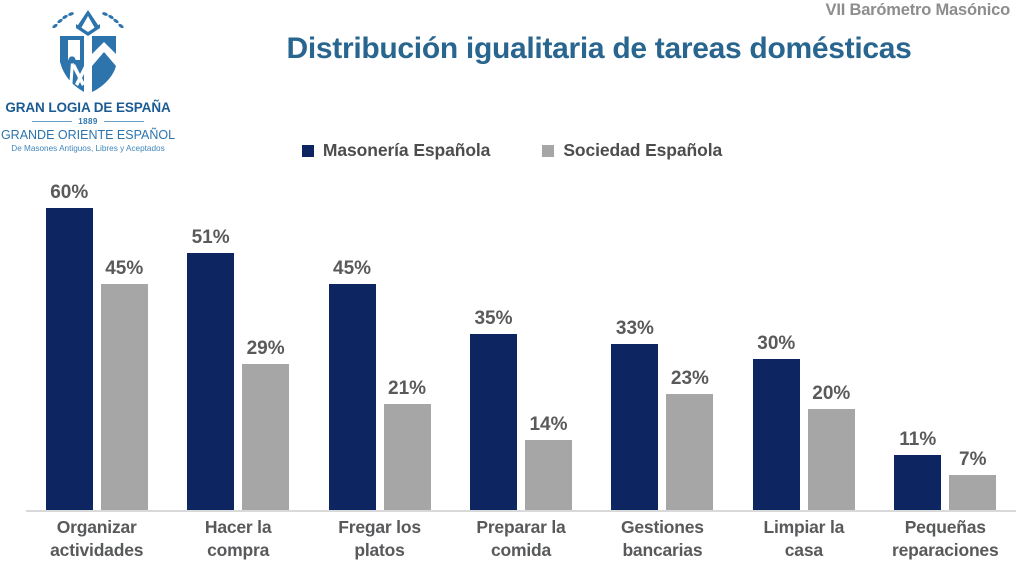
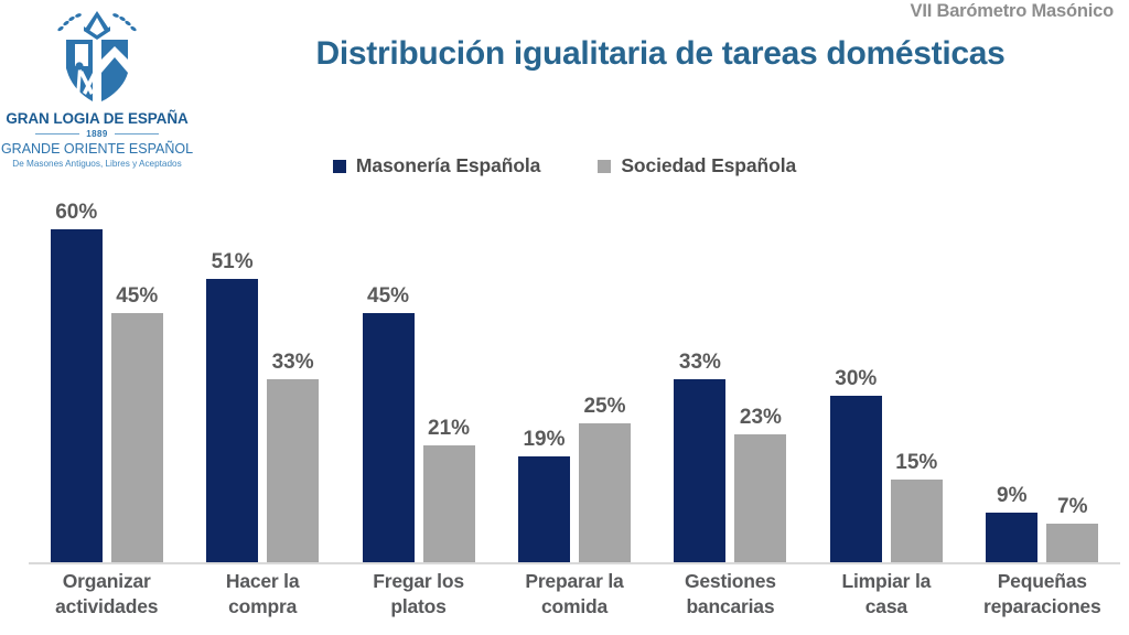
Sociedad Española/Hacer la compra: 29% -> 33%
Masonería Española/Preparar la comida: 35% -> 19%
Sociedad Española/Preparar la comida: 14% -> 25%
Sociedad Española/Limpiar la casa: 20% -> 15%
Masonería Española/Pequeñas reparaciones: 11% -> 9%
